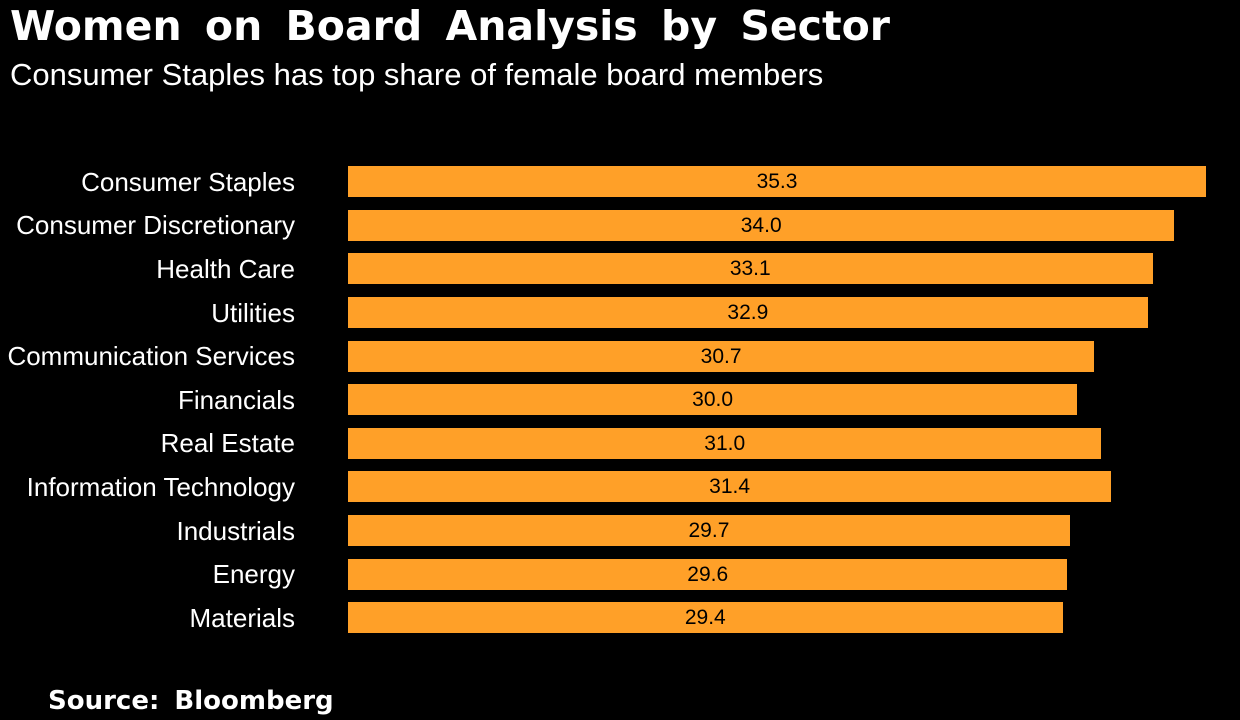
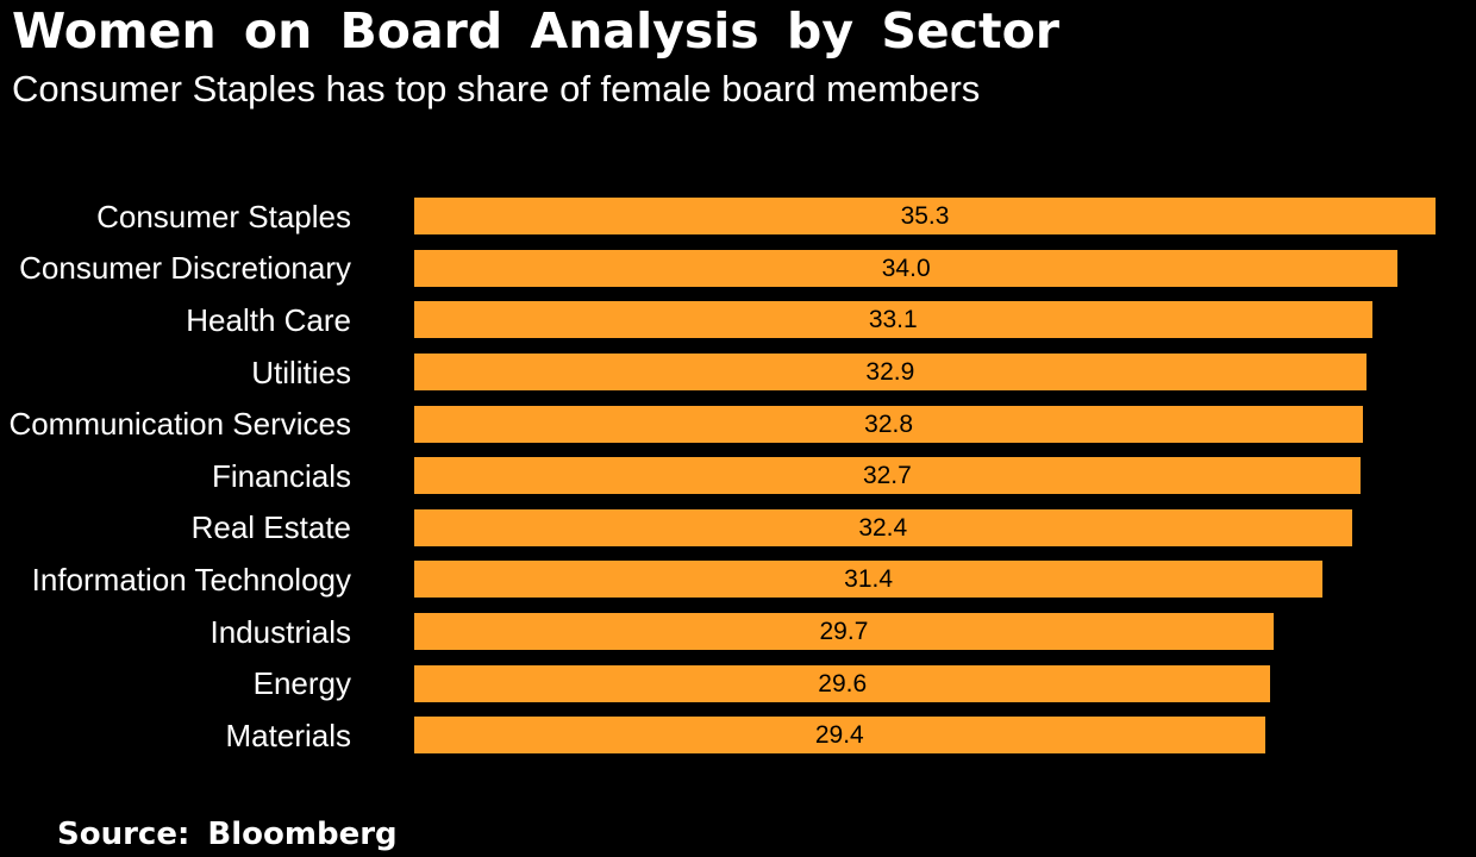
Communication Services: 30.7 -> 32.8
Financials: 30.0 -> 32.7
Real Estate: 31.0 -> 32.4
